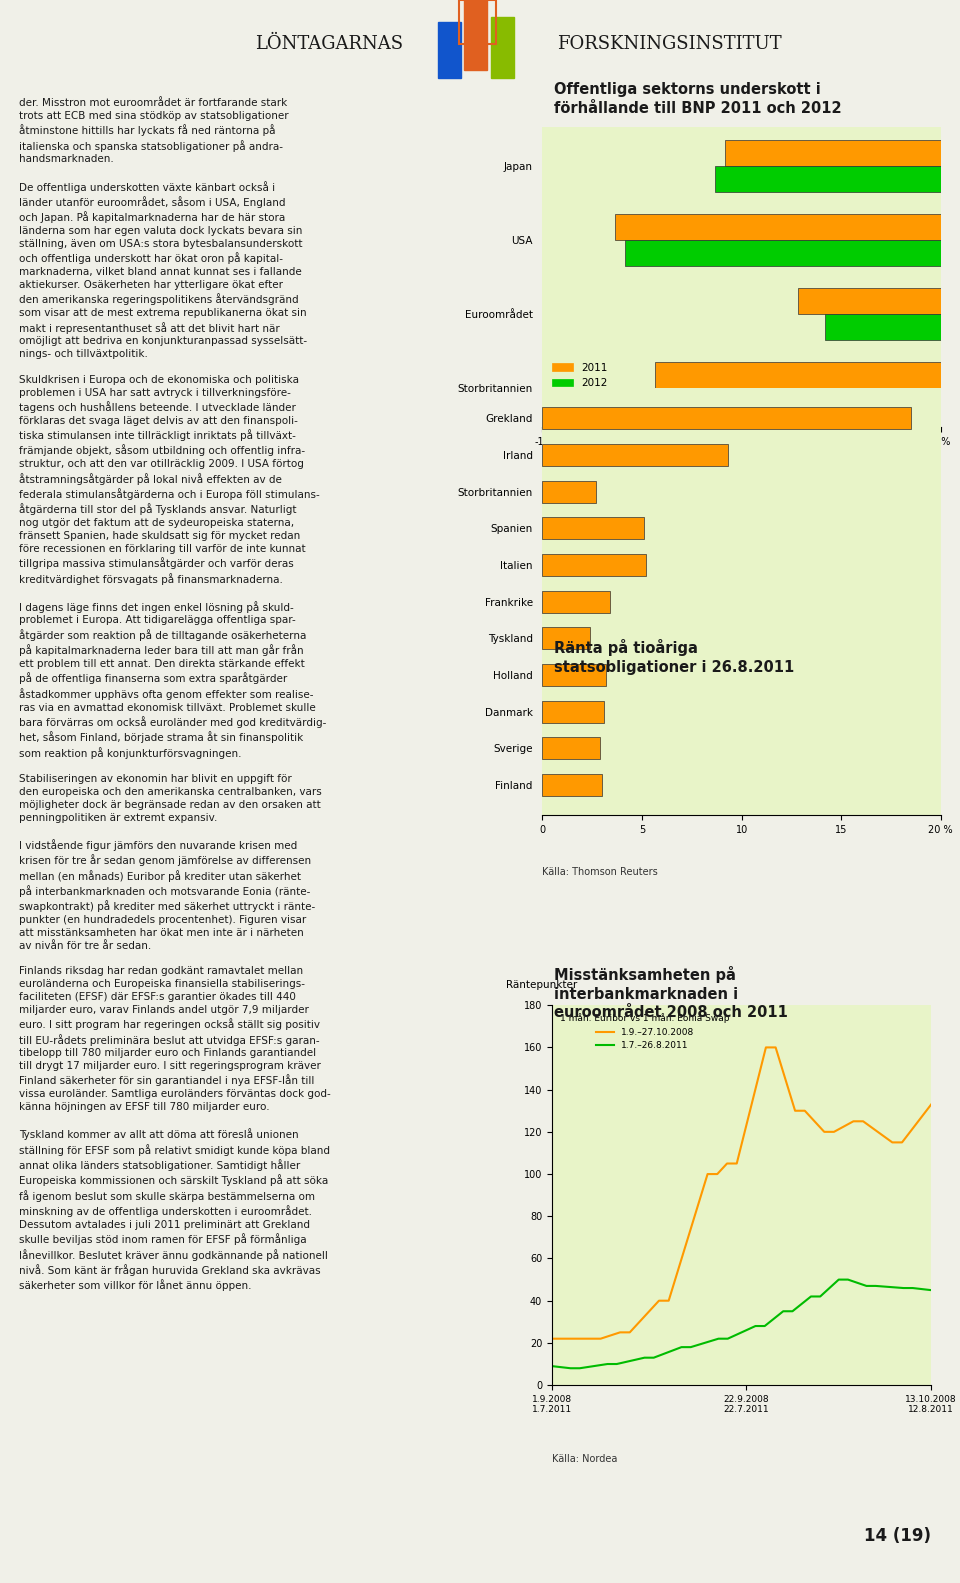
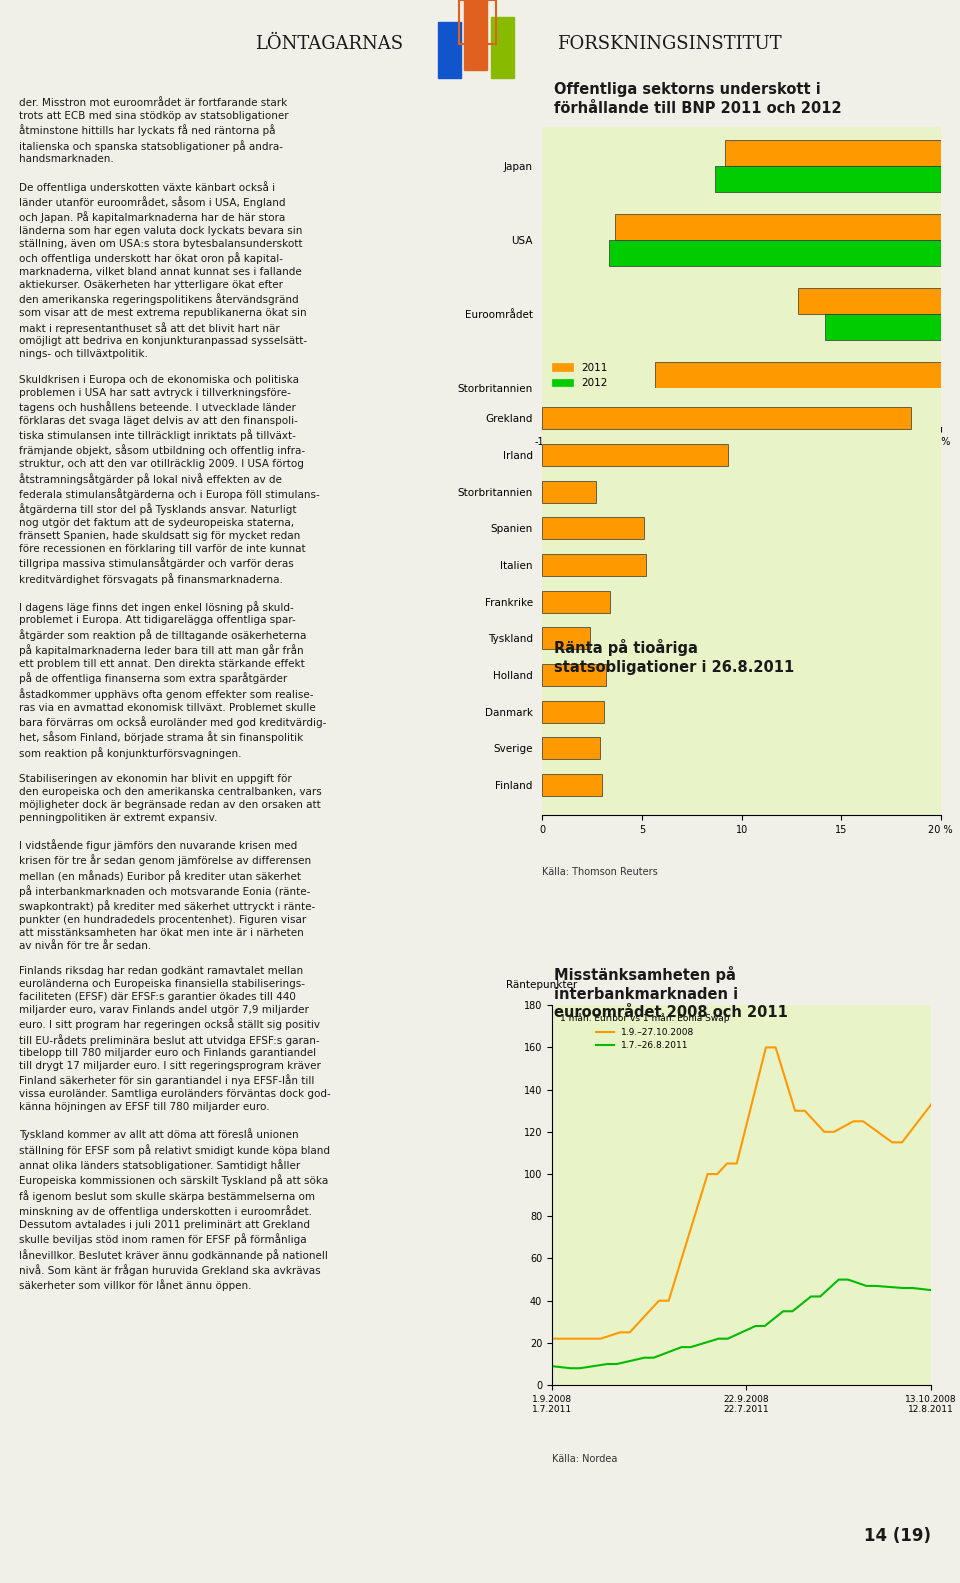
2012/USA: -9.5 -> -10.0
